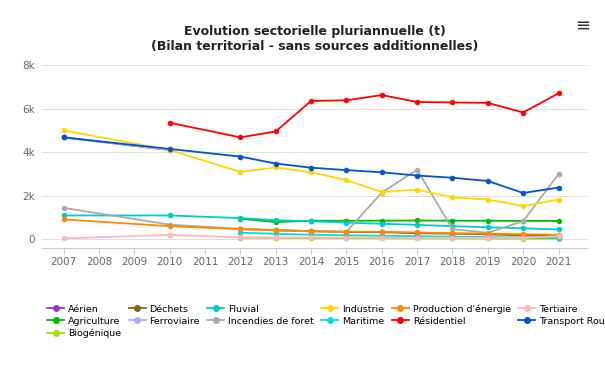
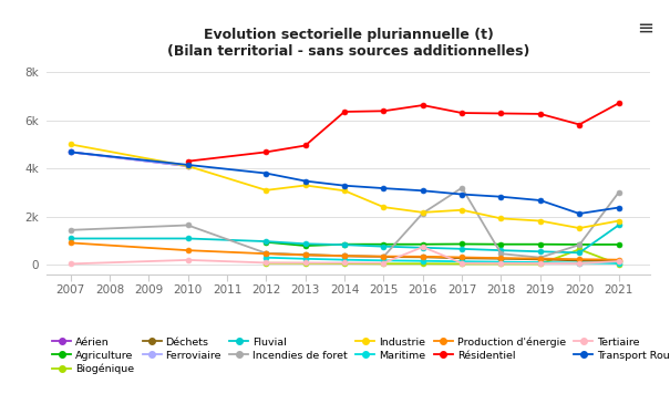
Incendies de foret/2010: 0.68k -> 1.65k
Résidentiel/2010: 5.35k -> 4.30k
Industrie/2015: 2.72k -> 2.40k
Tertiaire/2016: 0.08k -> 0.75k
Biogénique/2020: 0.04k -> 0.65k
Fluvial/2021: 0.46k -> 1.65k
